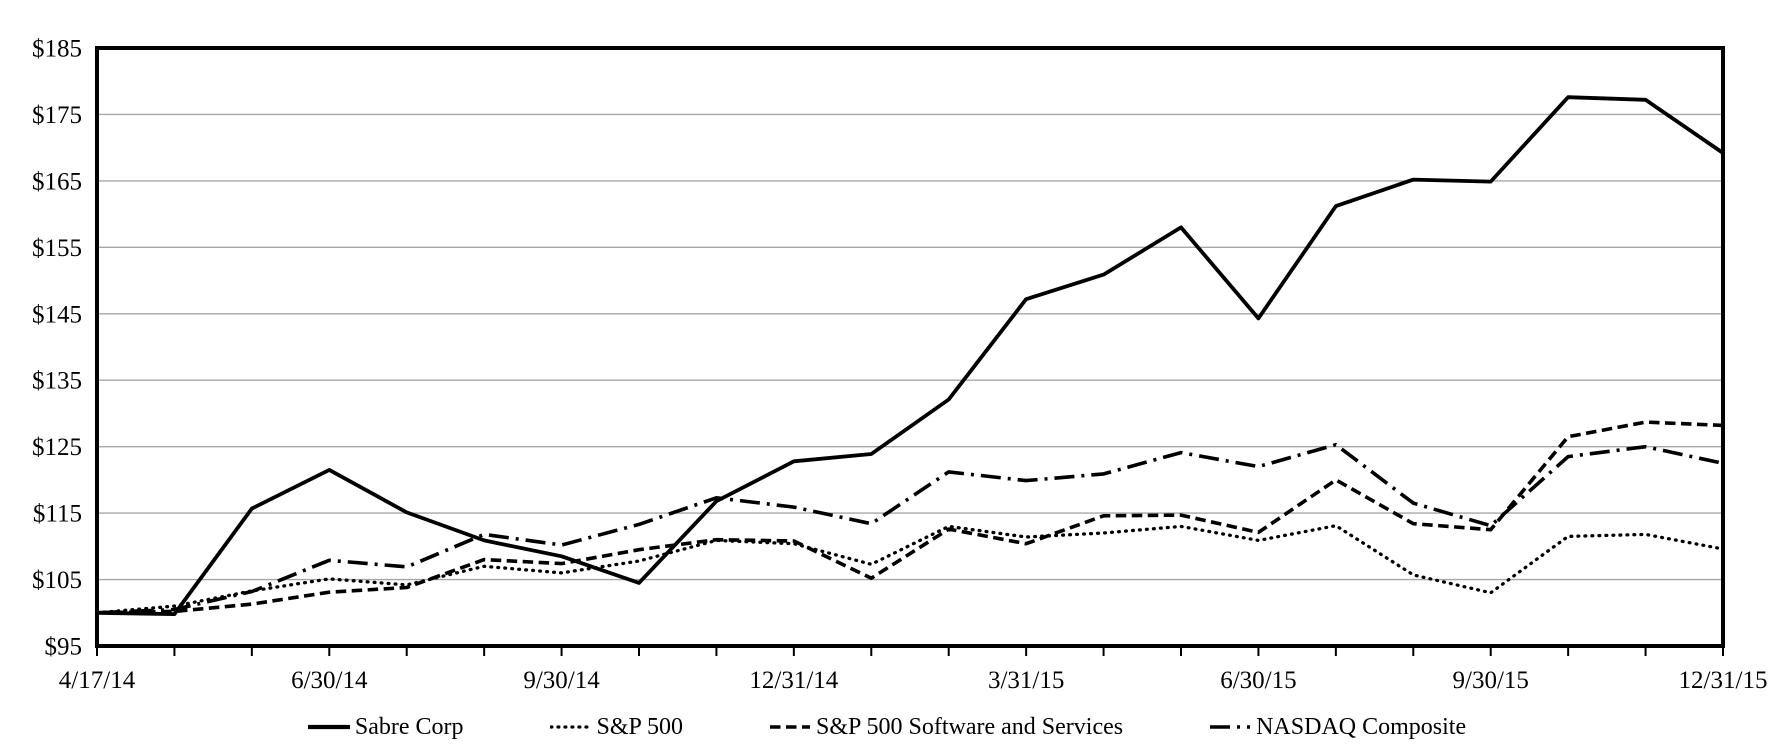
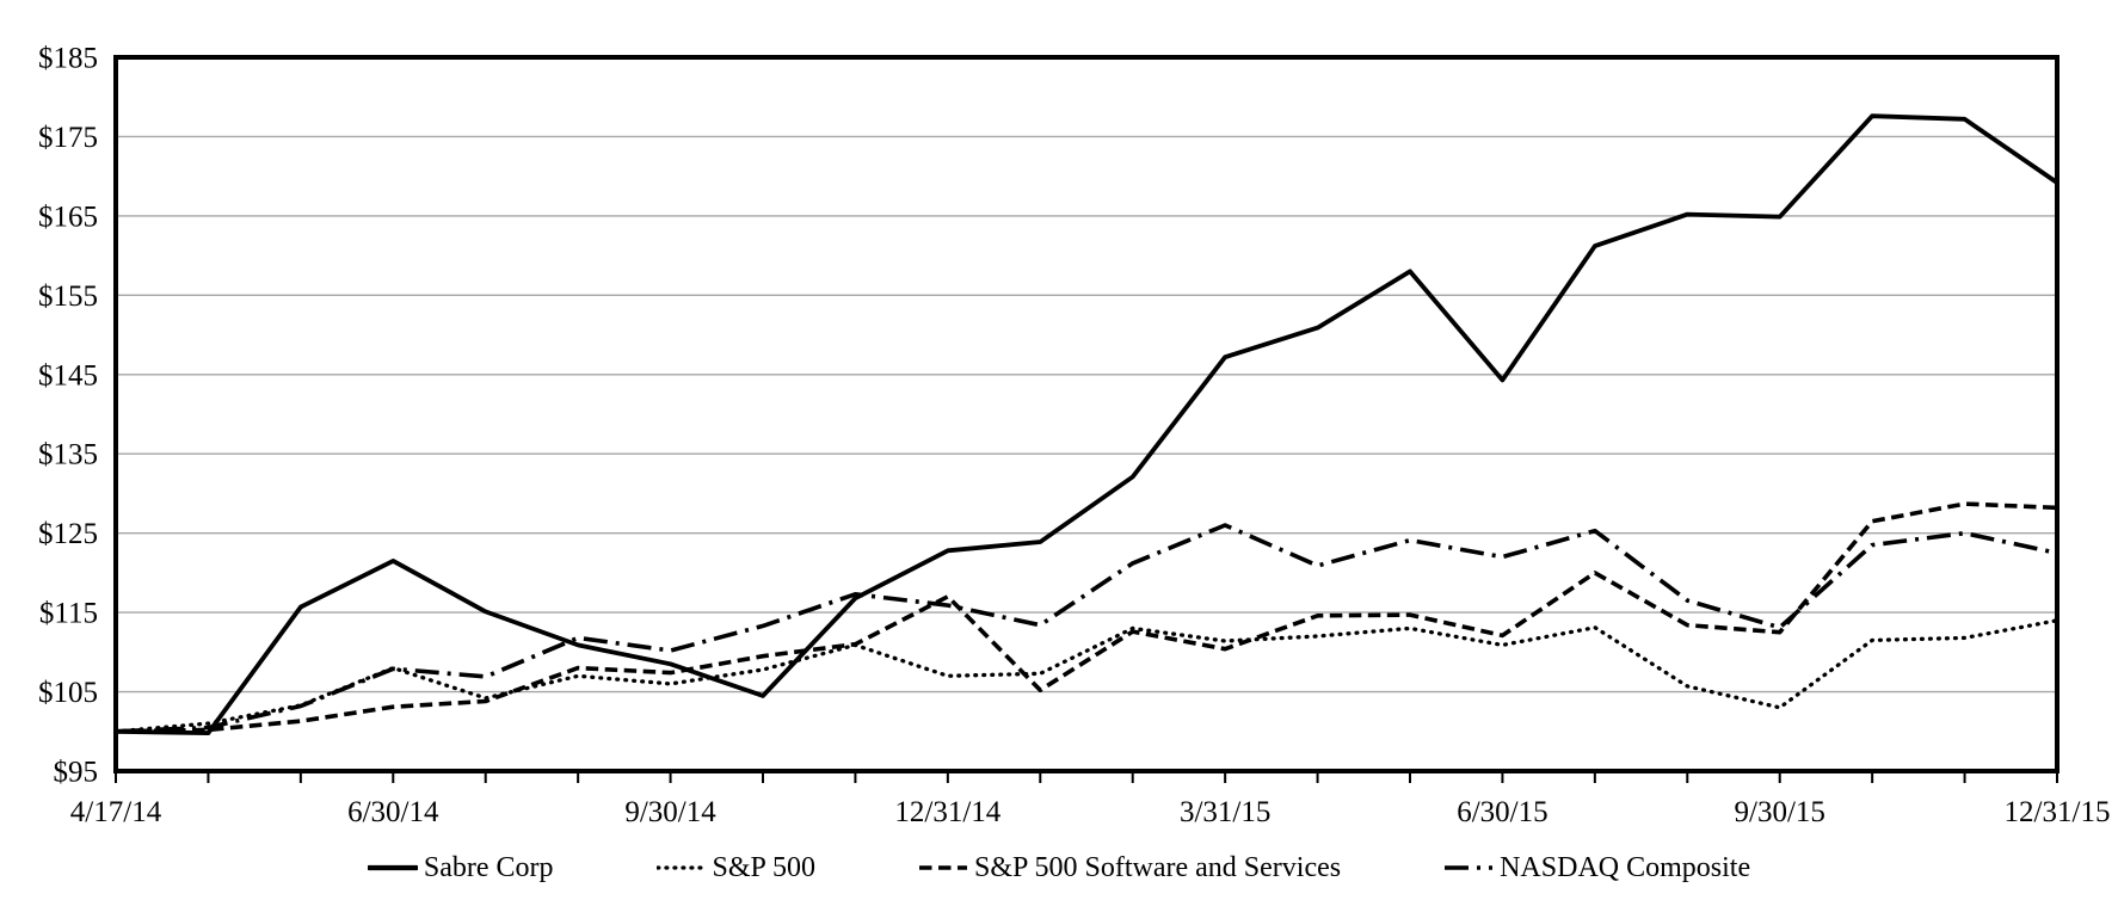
S&P 500/6/30/14: $105 -> $108
S&P 500/12/31/14: $110 -> $107
S&P 500 Software and Services/12/31/14: $111 -> $117
NASDAQ Composite/3/31/15: $120 -> $126
S&P 500/12/31/15: $110 -> $114
